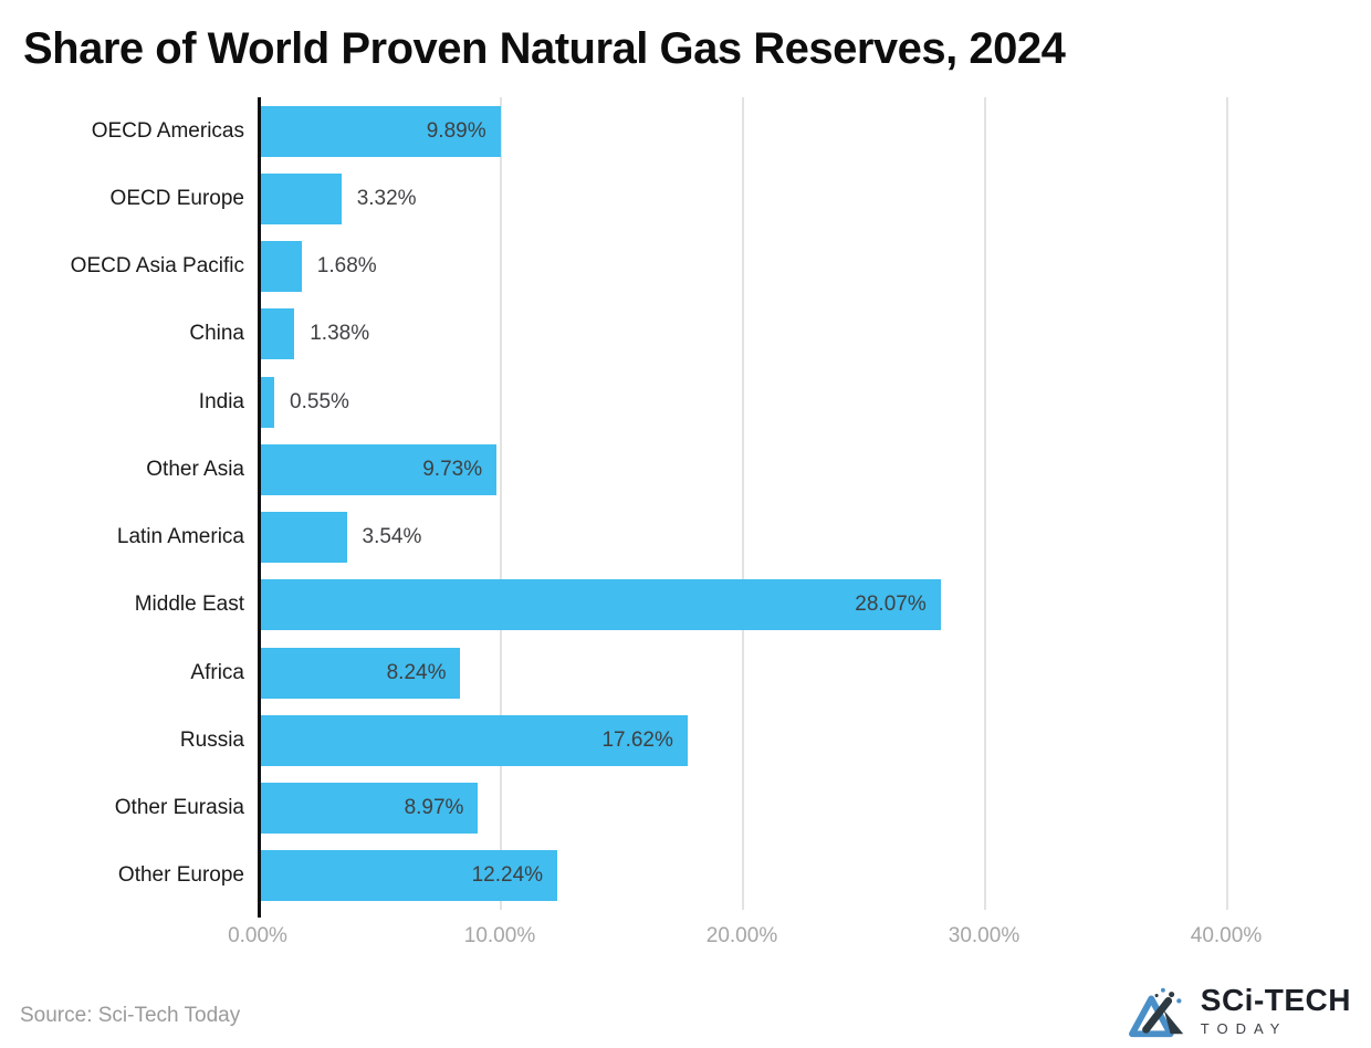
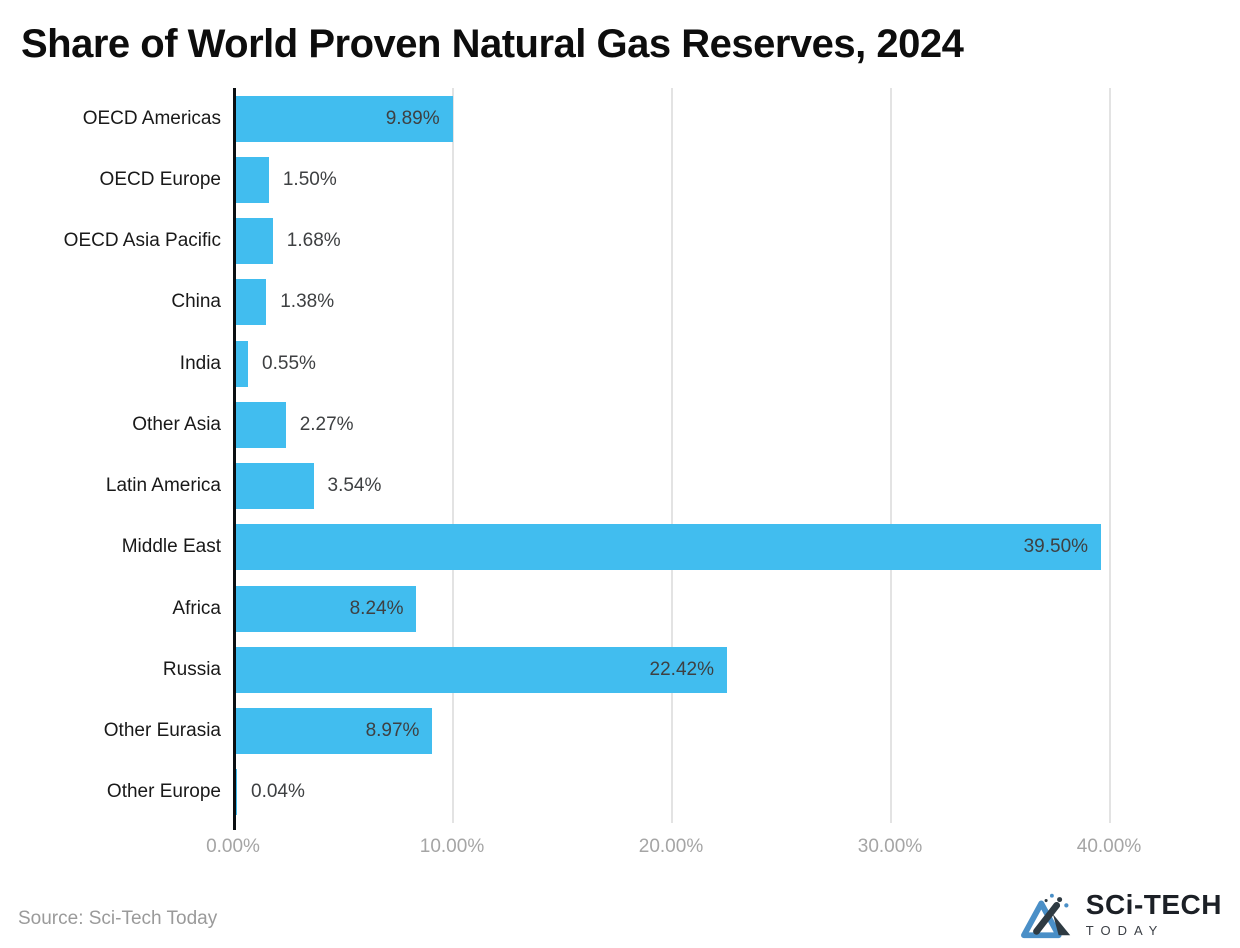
OECD Europe: 3.32% -> 1.50%
Other Asia: 9.73% -> 2.27%
Middle East: 28.07% -> 39.50%
Russia: 17.62% -> 22.42%
Other Europe: 12.24% -> 0.04%
